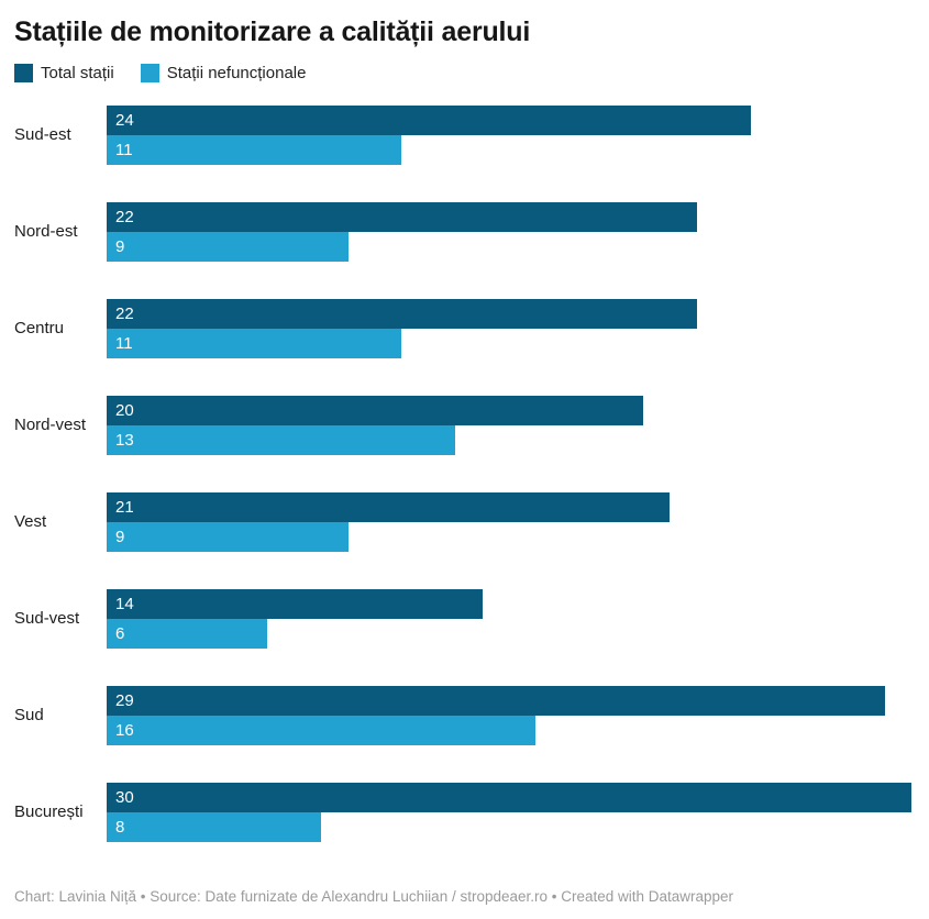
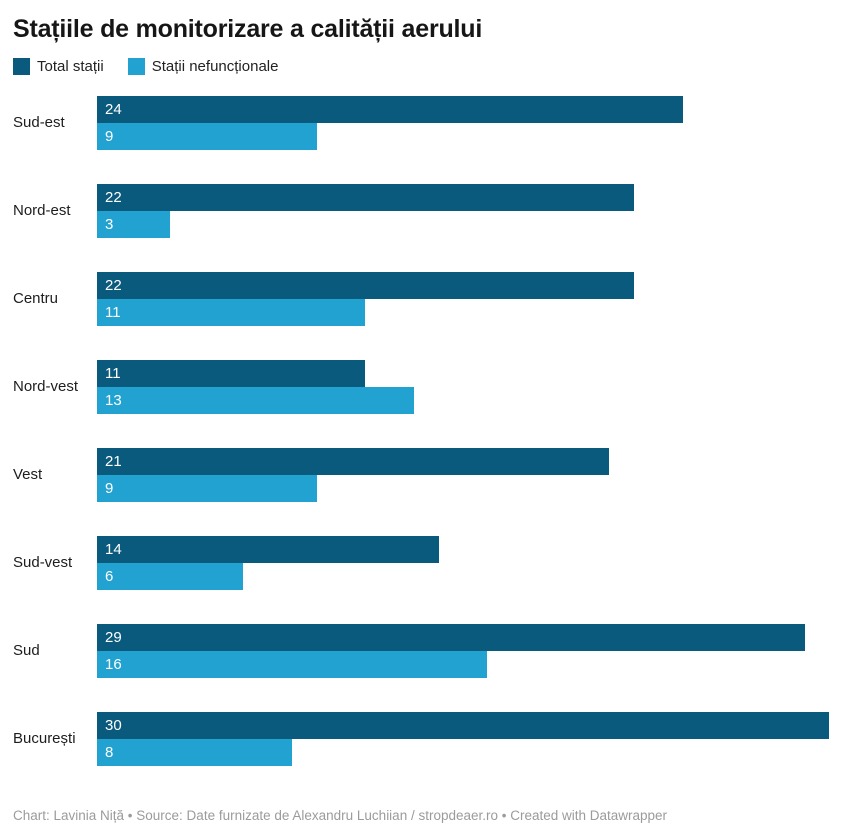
Stații nefuncționale/Sud-est: 11 -> 9
Stații nefuncționale/Nord-est: 9 -> 3
Total stații/Nord-vest: 20 -> 11
